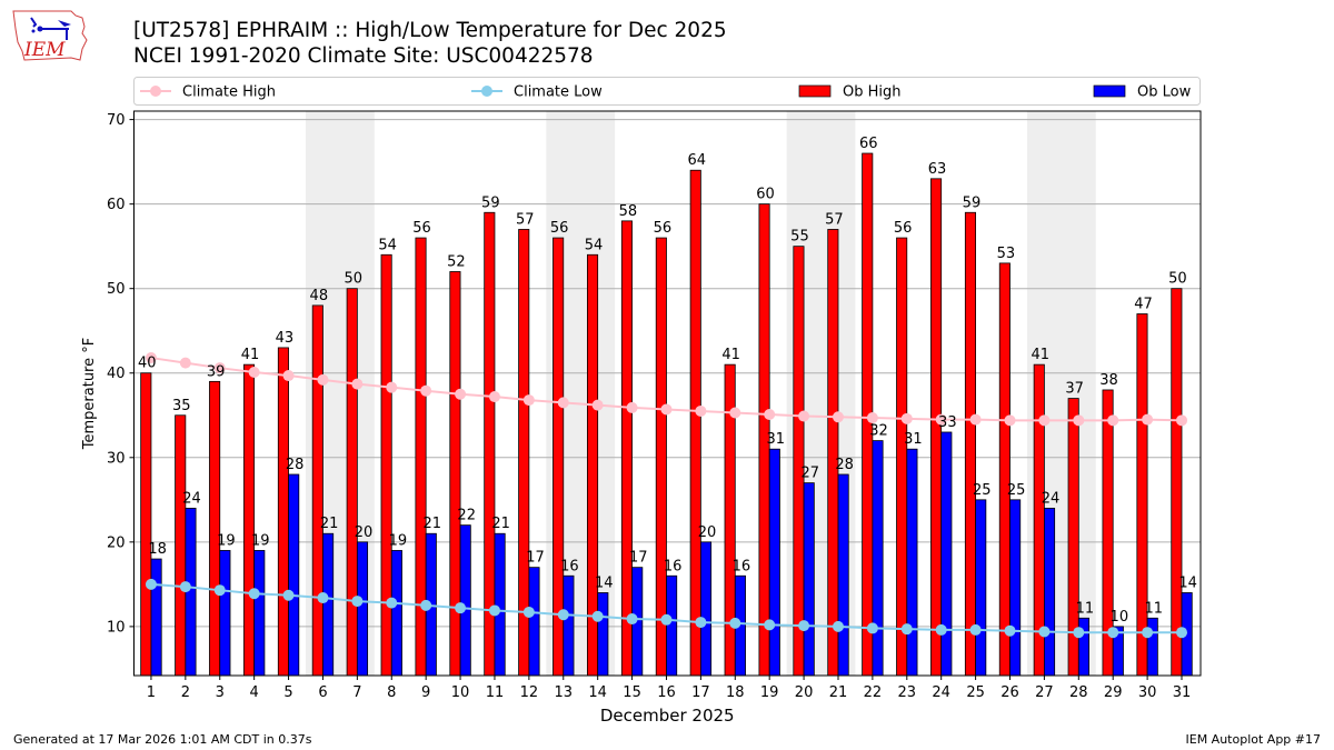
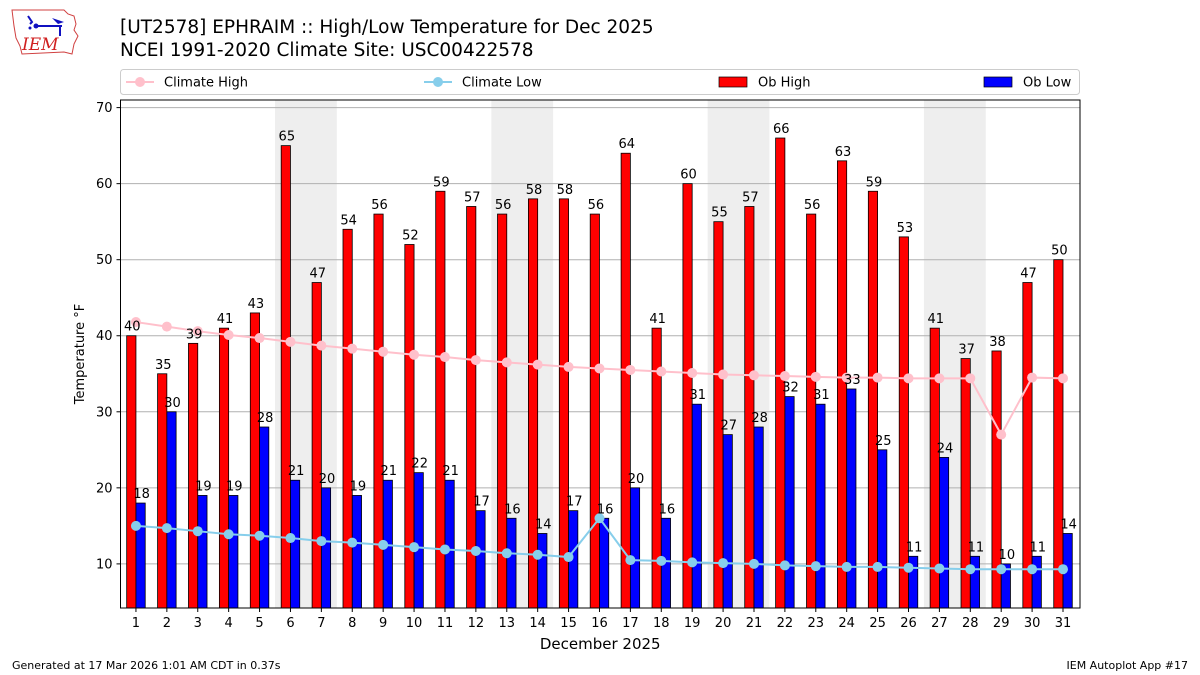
Ob Low/2: 24 -> 30
Ob High/6: 48 -> 65
Ob High/7: 50 -> 47
Ob High/14: 54 -> 58
Climate Low/16: 11 -> 16
Ob Low/26: 25 -> 11
Climate High/29: 34 -> 27
